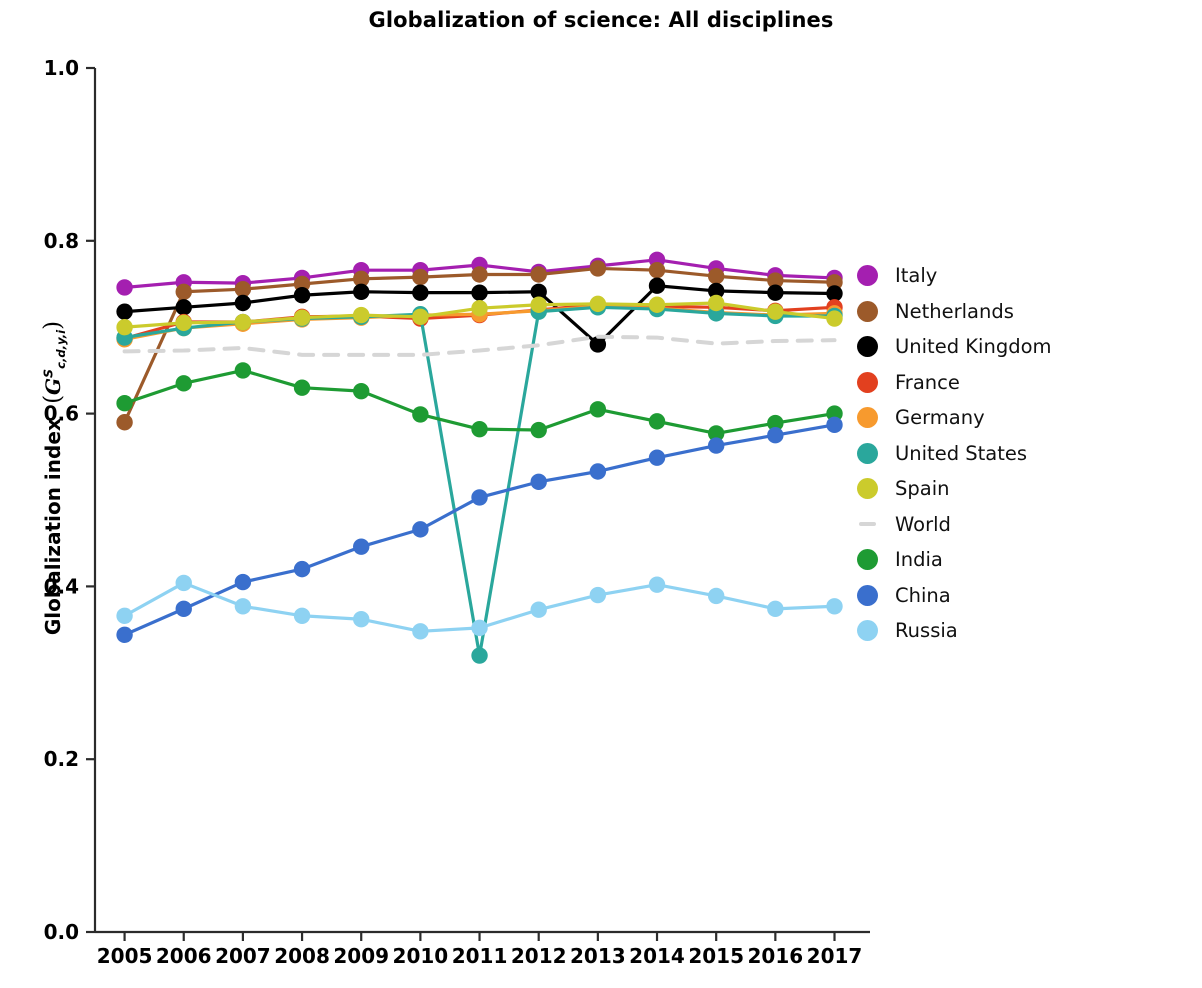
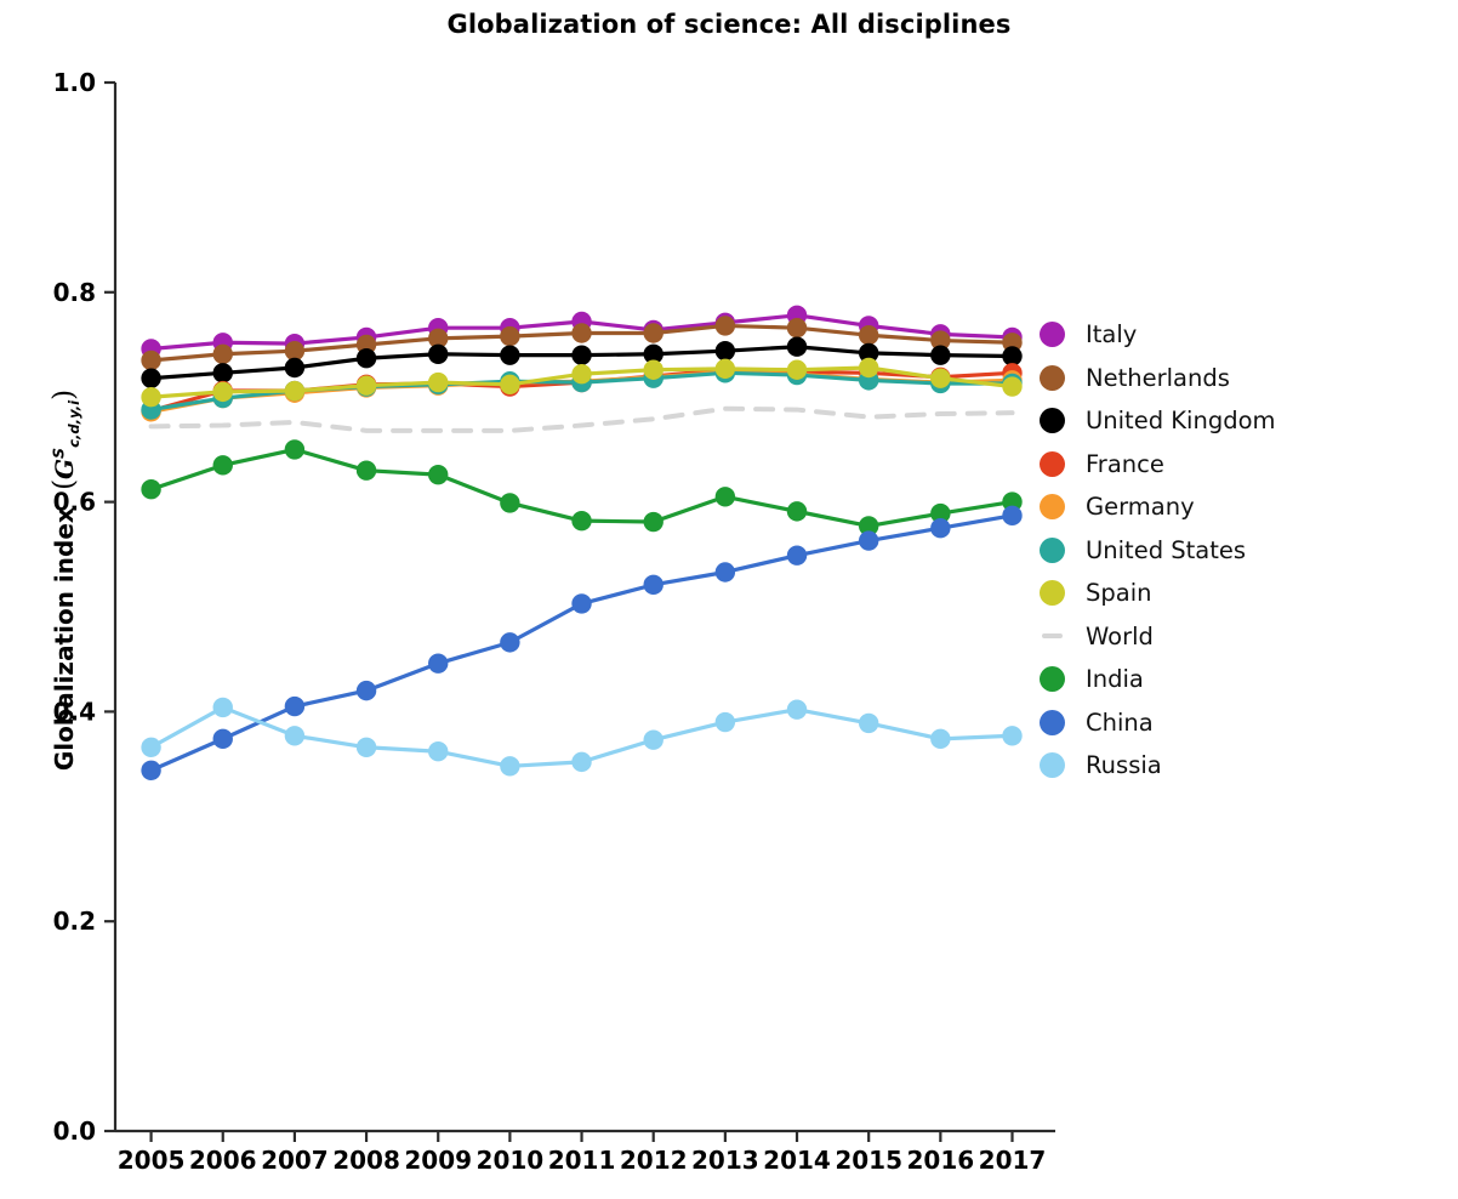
Netherlands/2005: 0.59 -> 0.73
United States/2011: 0.32 -> 0.71
United Kingdom/2013: 0.68 -> 0.74
